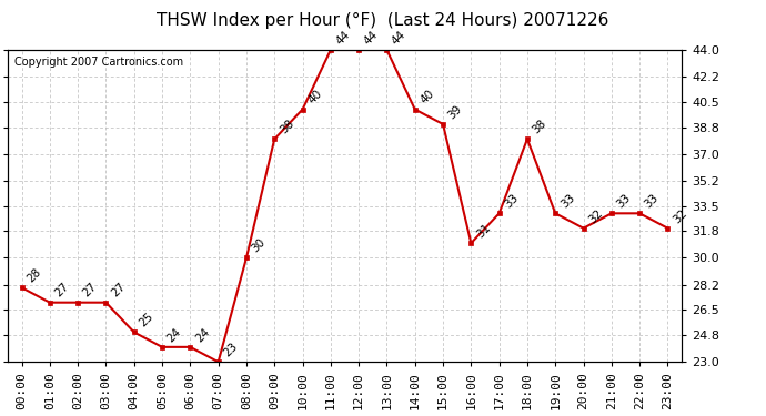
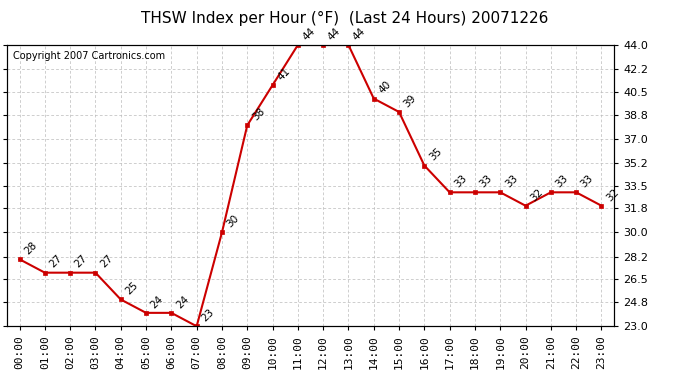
10:00: 40 -> 41
16:00: 31 -> 35
18:00: 38 -> 33
